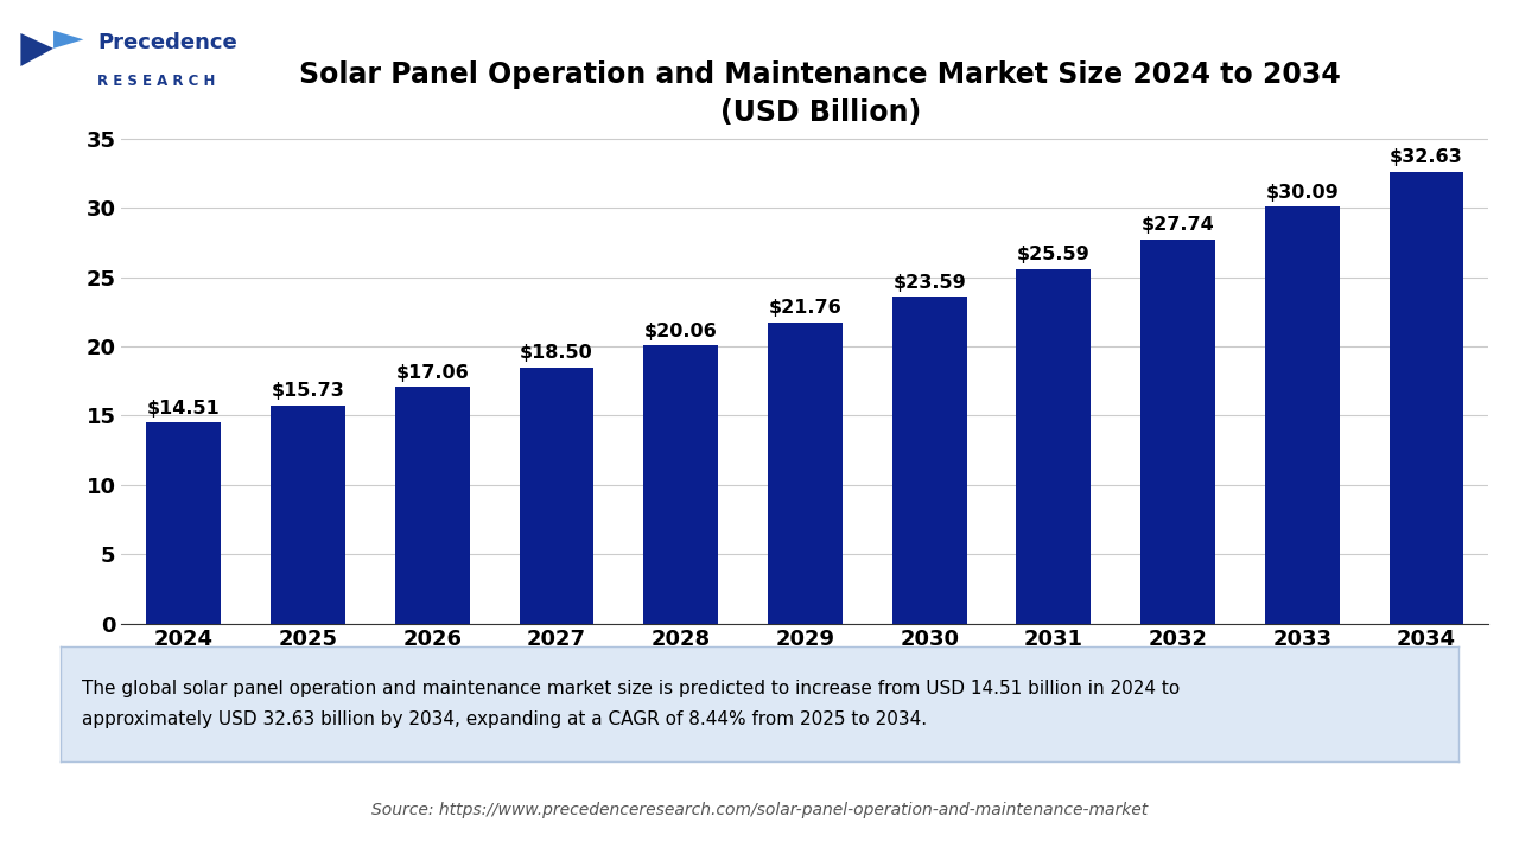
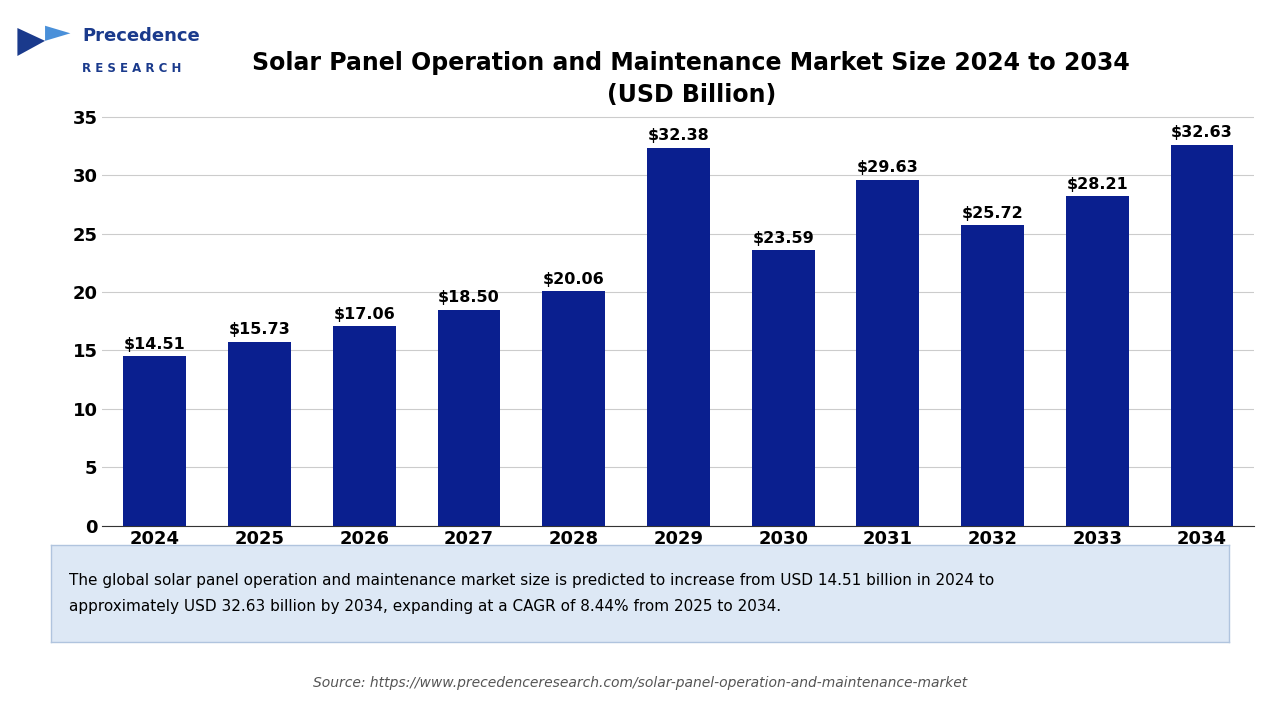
2029: $21.76 -> $32.38
2031: $25.59 -> $29.63
2032: $27.74 -> $25.72
2033: $30.09 -> $28.21
